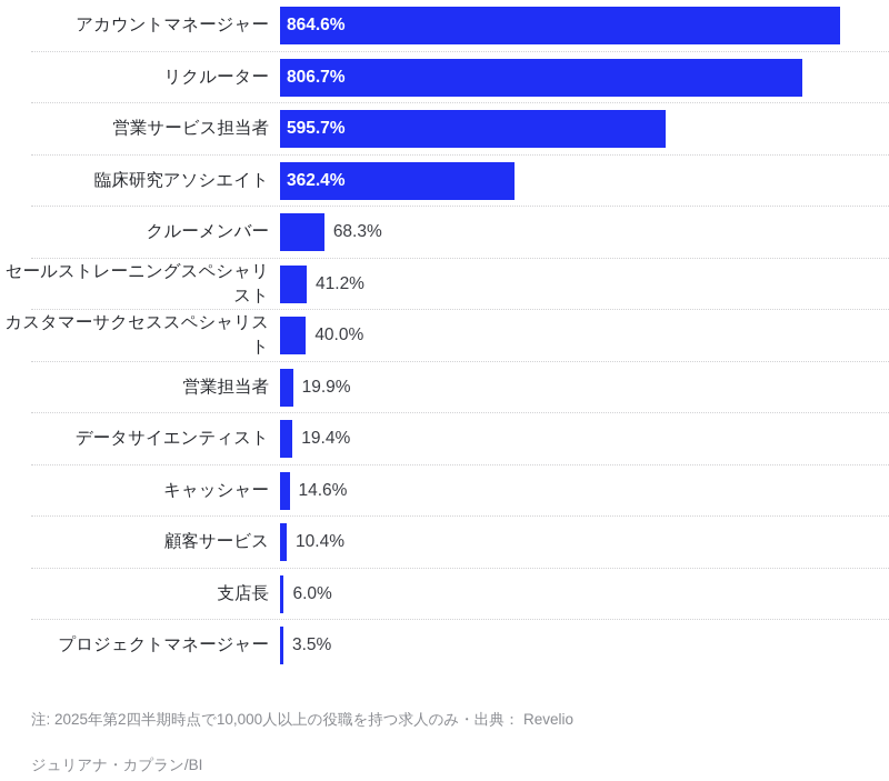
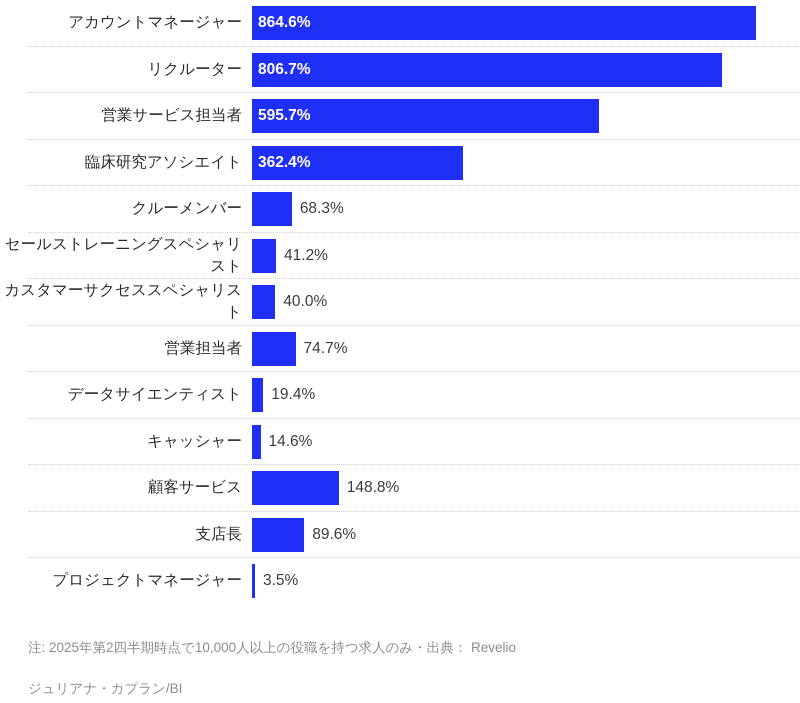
営業担当者: 19.9% -> 74.7%
顧客サービス: 10.4% -> 148.8%
支店長: 6.0% -> 89.6%
